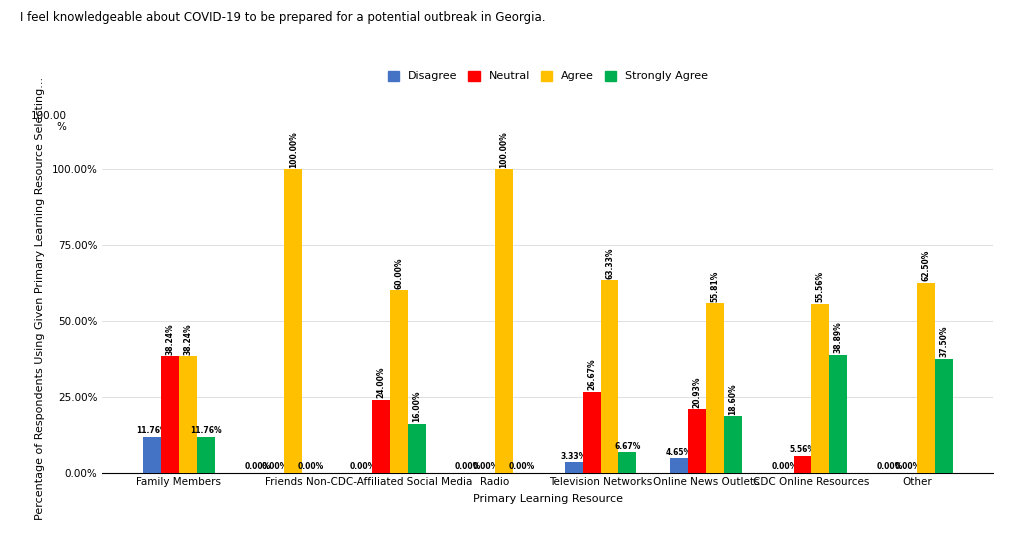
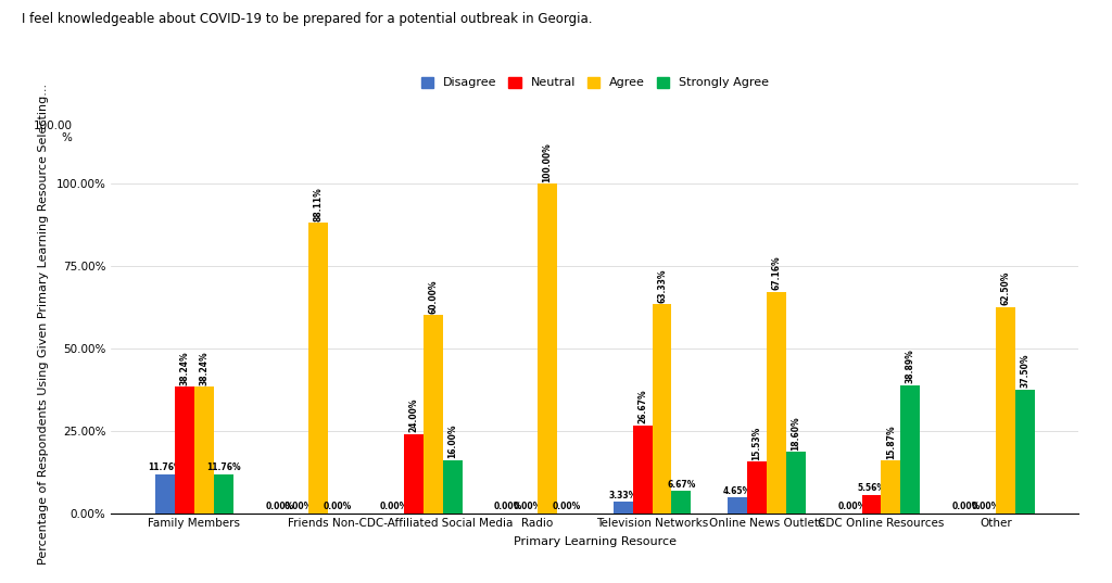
Agree/Friends: 100.00% -> 88.11%
Neutral/Online News Outlets: 20.93% -> 15.53%
Agree/Online News Outlets: 55.81% -> 67.16%
Agree/CDC Online Resources: 55.56% -> 15.87%
